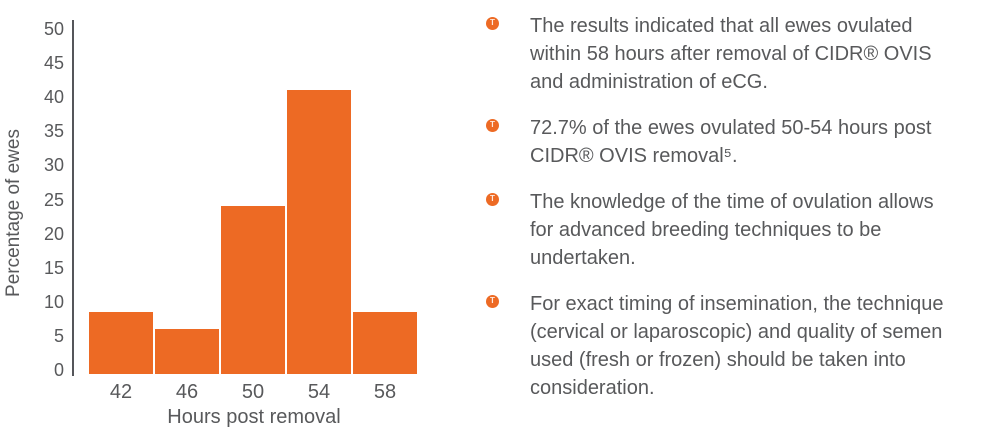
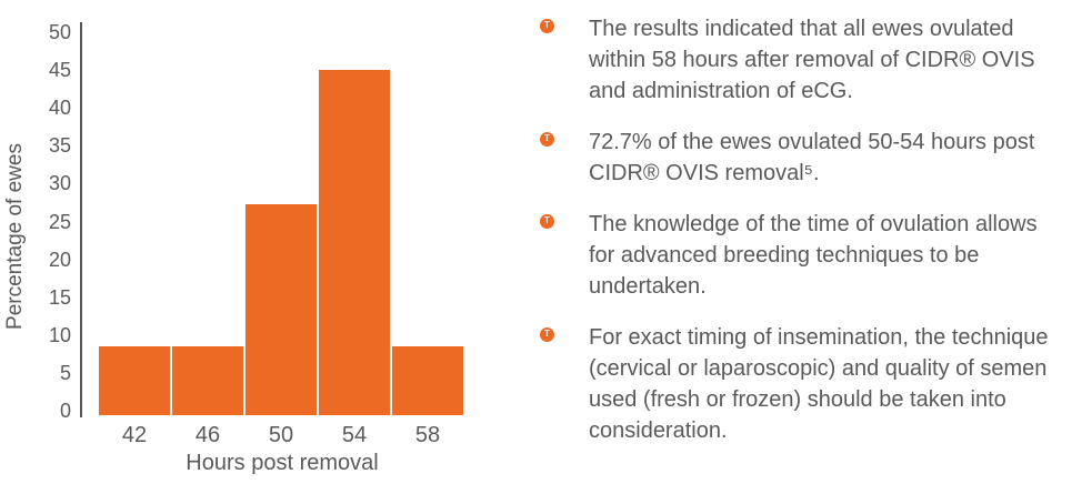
46: 6 -> 8
50: 24 -> 27
54: 41 -> 45
